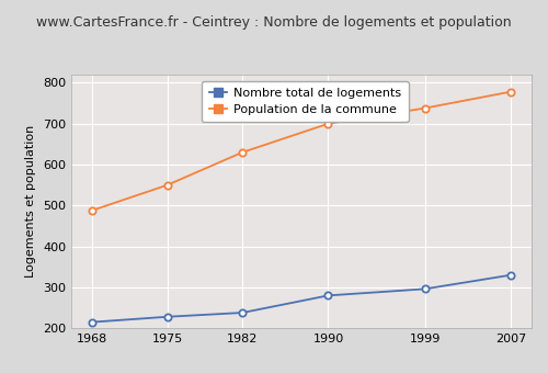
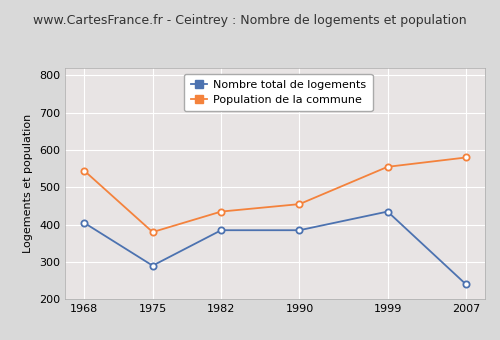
Nombre total de logements/1968: 215 -> 405
Population de la commune/1968: 488 -> 545
Nombre total de logements/1975: 228 -> 290
Population de la commune/1975: 550 -> 380
Nombre total de logements/1982: 238 -> 385
Population de la commune/1982: 630 -> 435
Nombre total de logements/1990: 280 -> 385
Population de la commune/1990: 700 -> 455
Nombre total de logements/1999: 296 -> 435
Population de la commune/1999: 738 -> 555
Nombre total de logements/2007: 330 -> 240
Population de la commune/2007: 778 -> 580
